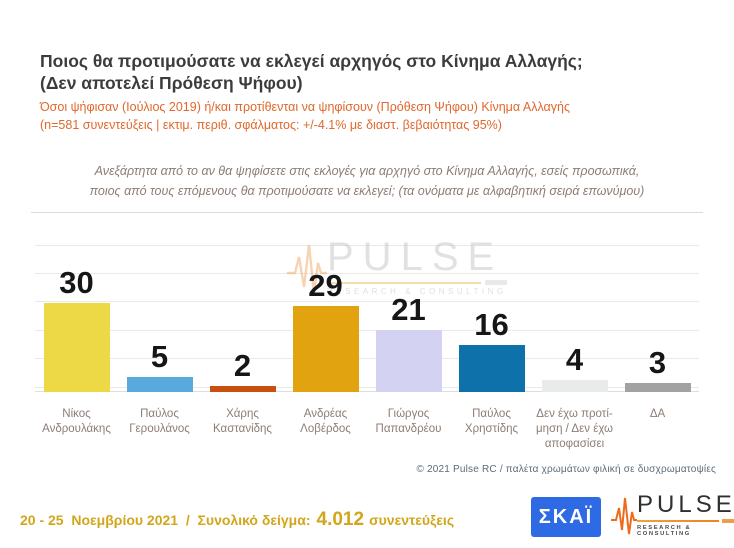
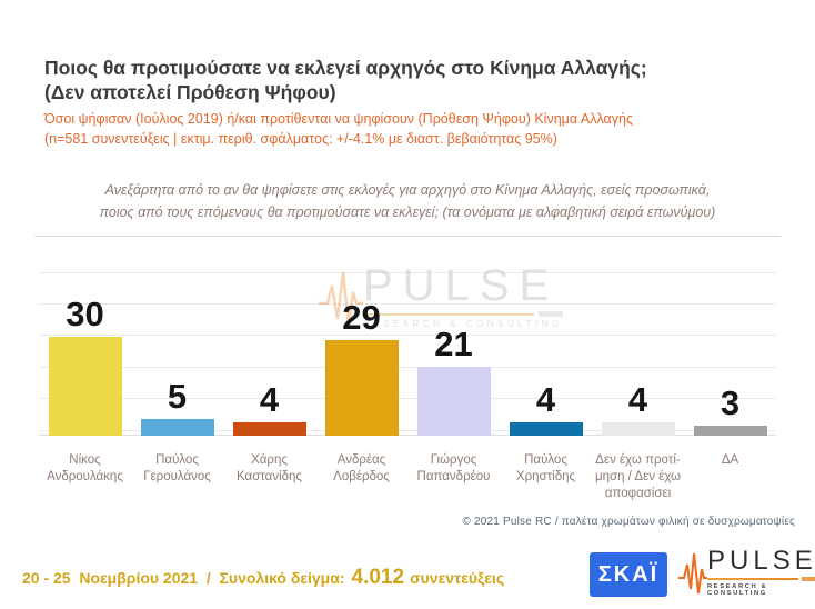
Χάρης Καστανίδης: 2 -> 4
Παύλος Χρηστίδης: 16 -> 4
